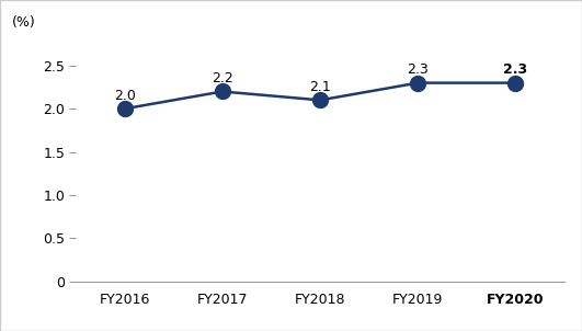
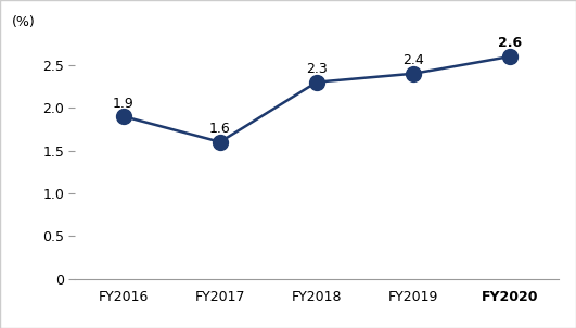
FY2016: 2.0 -> 1.9
FY2017: 2.2 -> 1.6
FY2018: 2.1 -> 2.3
FY2019: 2.3 -> 2.4
FY2020: 2.3 -> 2.6
